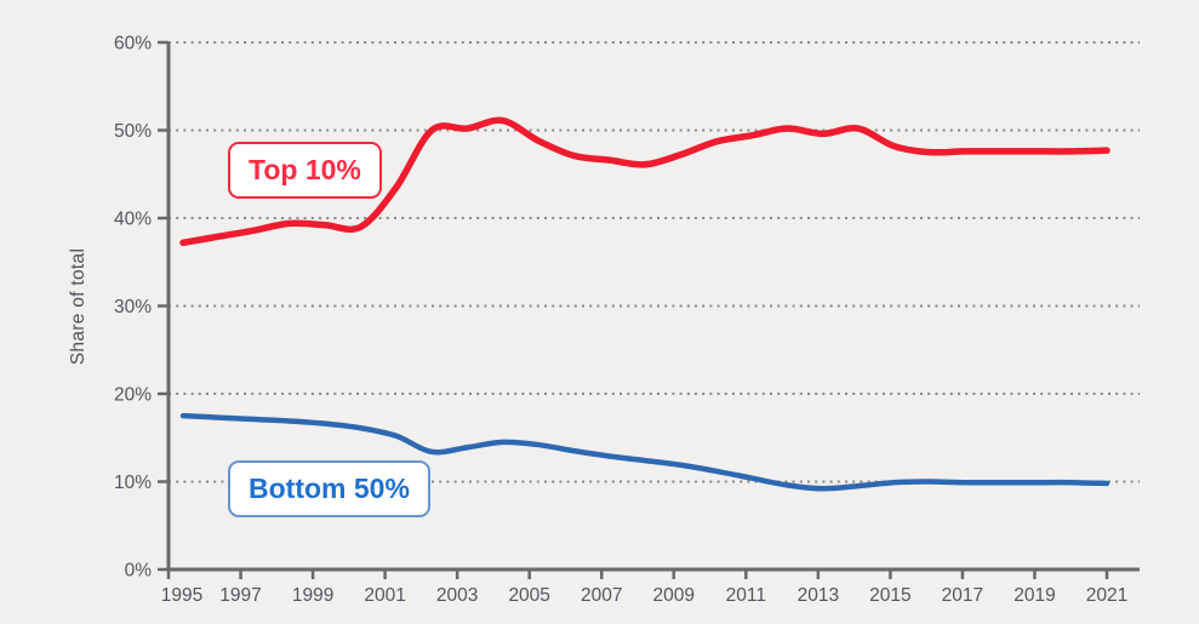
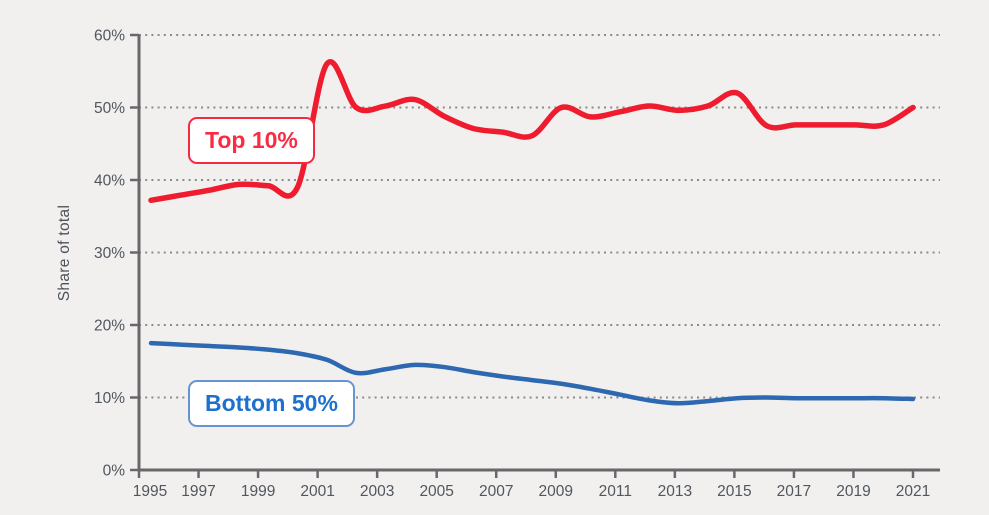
Top 10%/2001: 44% -> 56%
Top 10%/2009: 47% -> 50%
Top 10%/2015: 48% -> 52%
Top 10%/2021: 48% -> 50%
